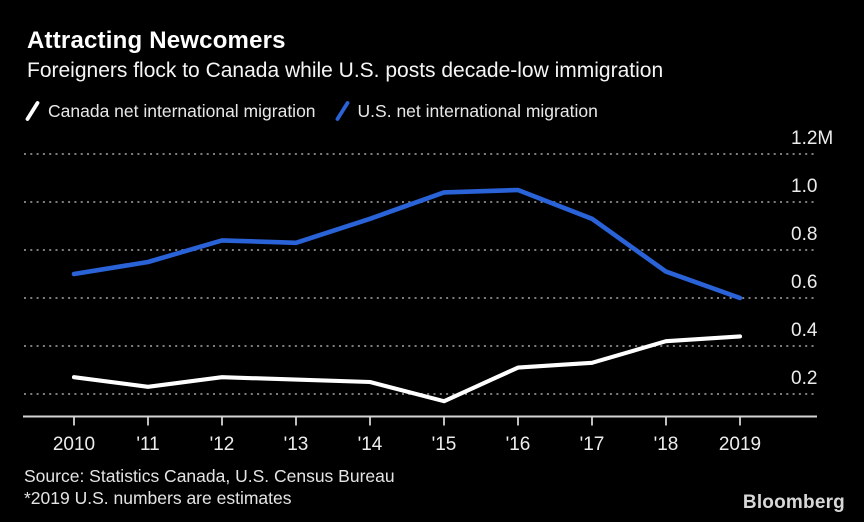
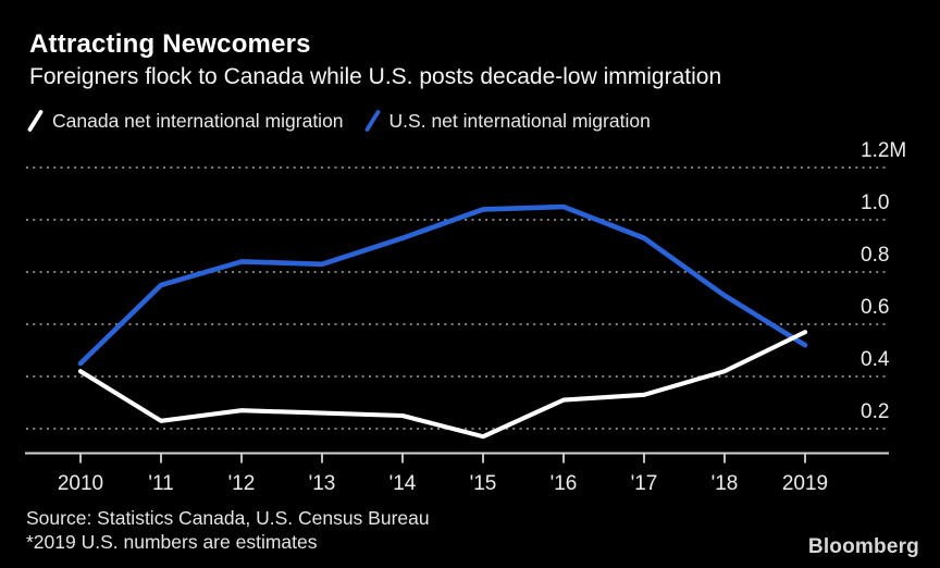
Canada net international migration/2010: 0.27M -> 0.42M
U.S. net international migration/2010: 0.70M -> 0.45M
Canada net international migration/2019: 0.44M -> 0.57M
U.S. net international migration/2019: 0.60M -> 0.52M
